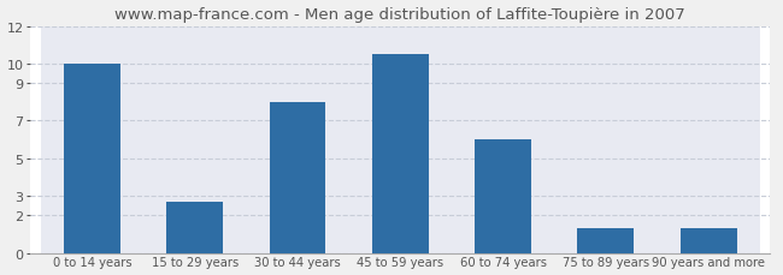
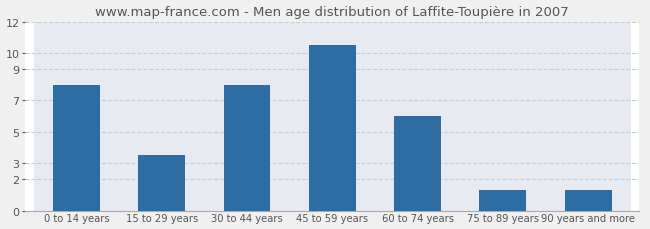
0 to 14 years: 10.0 -> 8.0
15 to 29 years: 2.7 -> 3.5
